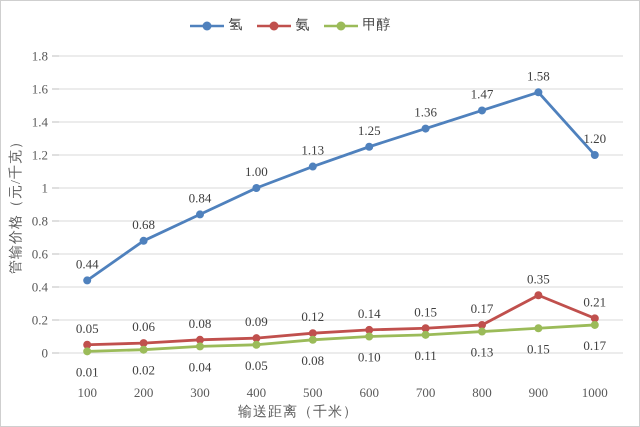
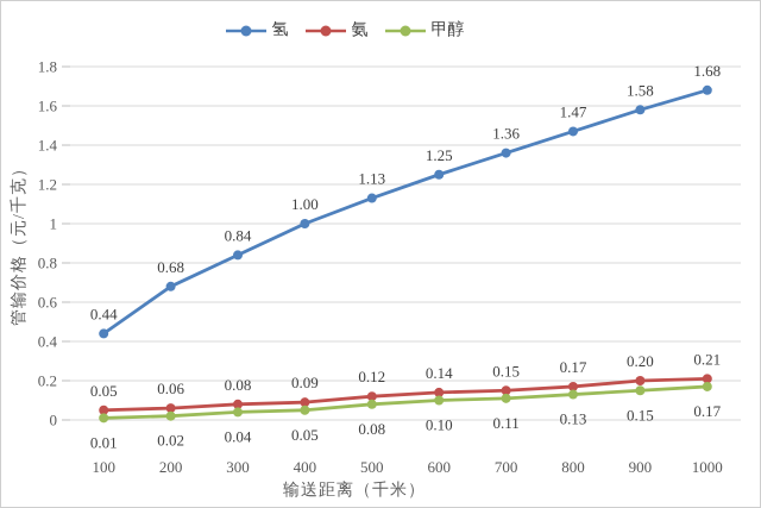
氨/900: 0.35 -> 0.20
氢/1000: 1.20 -> 1.68
